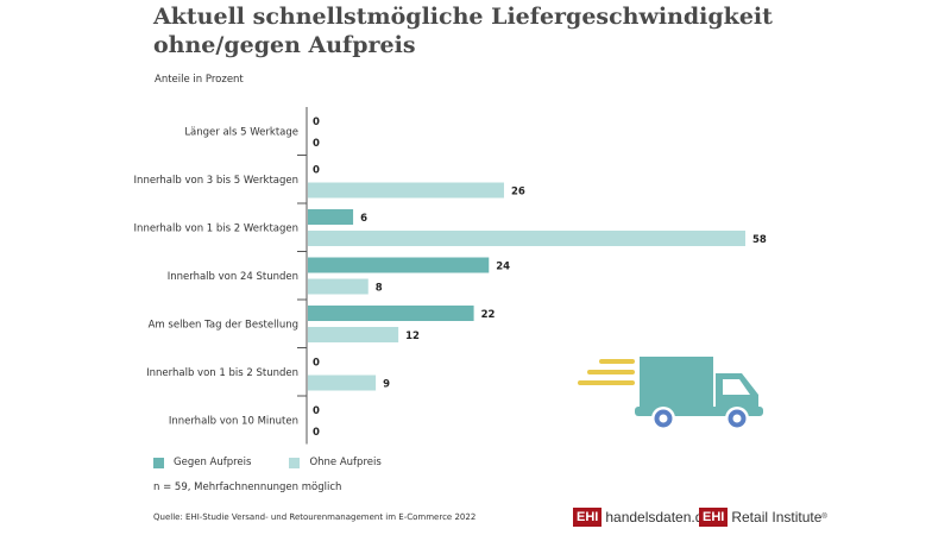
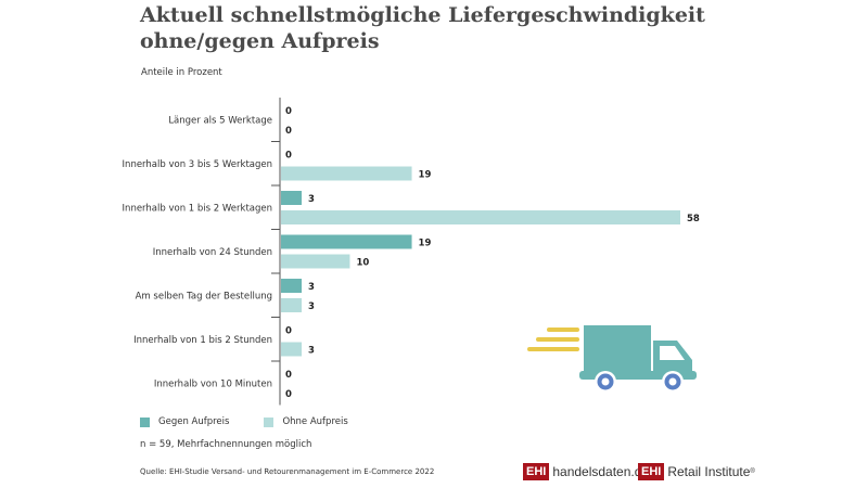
Ohne Aufpreis/Innerhalb von 3 bis 5 Werktagen: 26 -> 19
Gegen Aufpreis/Innerhalb von 1 bis 2 Werktagen: 6 -> 3
Gegen Aufpreis/Innerhalb von 24 Stunden: 24 -> 19
Ohne Aufpreis/Innerhalb von 24 Stunden: 8 -> 10
Gegen Aufpreis/Am selben Tag der Bestellung: 22 -> 3
Ohne Aufpreis/Am selben Tag der Bestellung: 12 -> 3
Ohne Aufpreis/Innerhalb von 1 bis 2 Stunden: 9 -> 3
